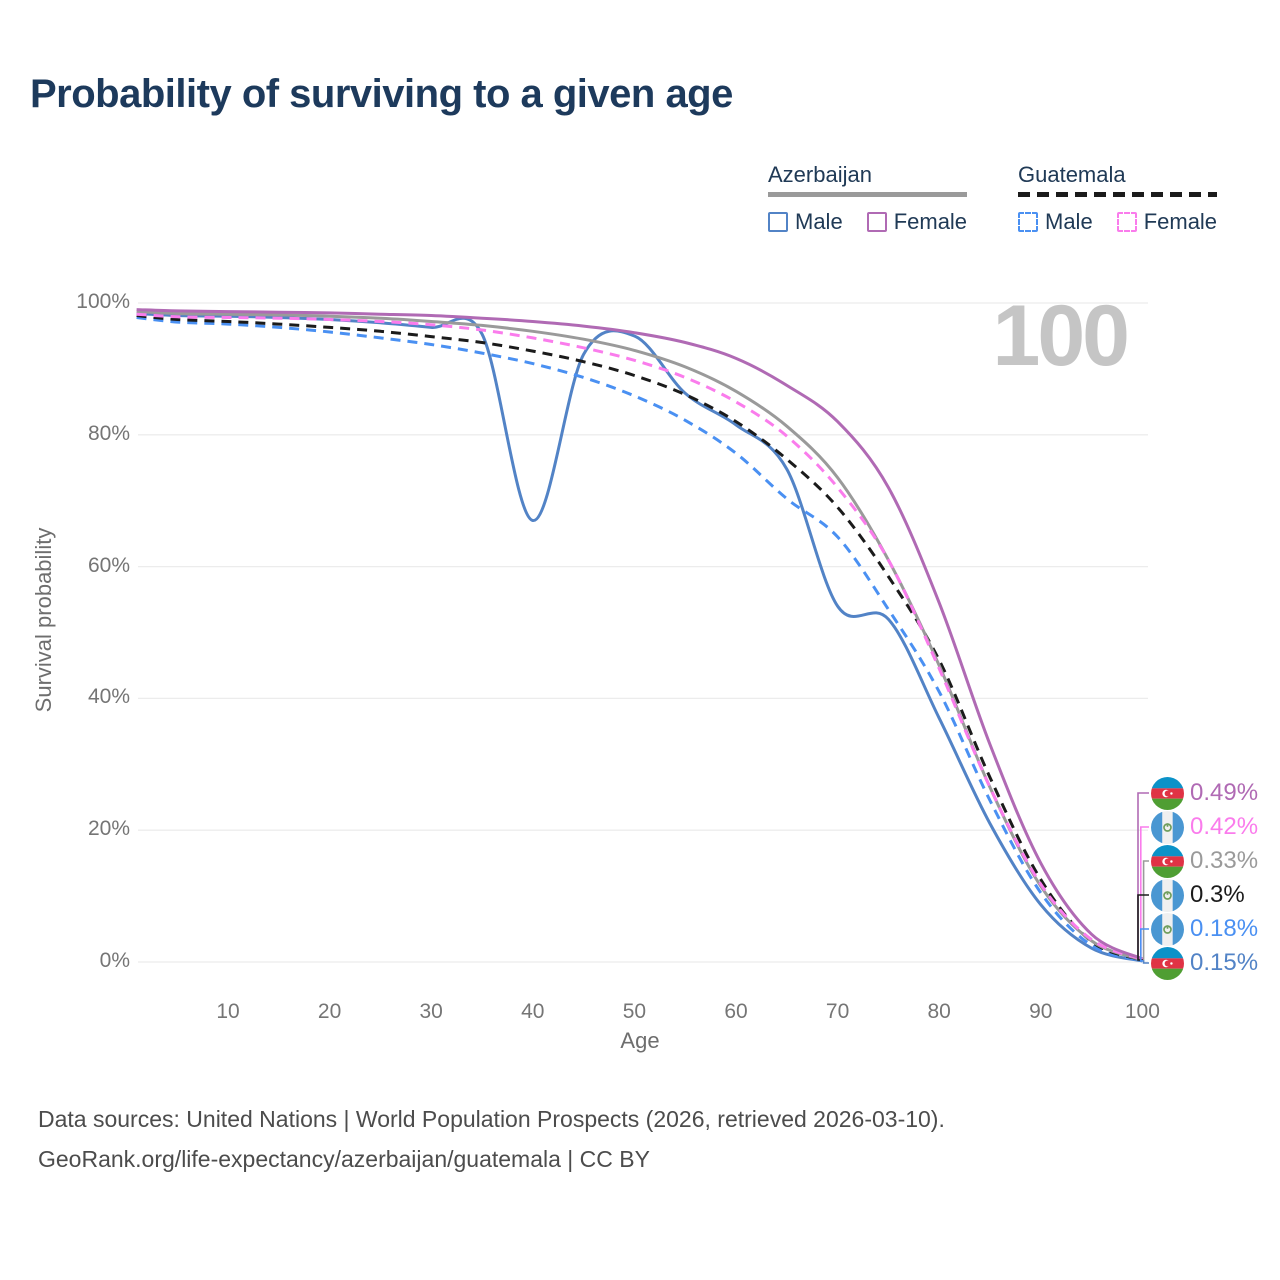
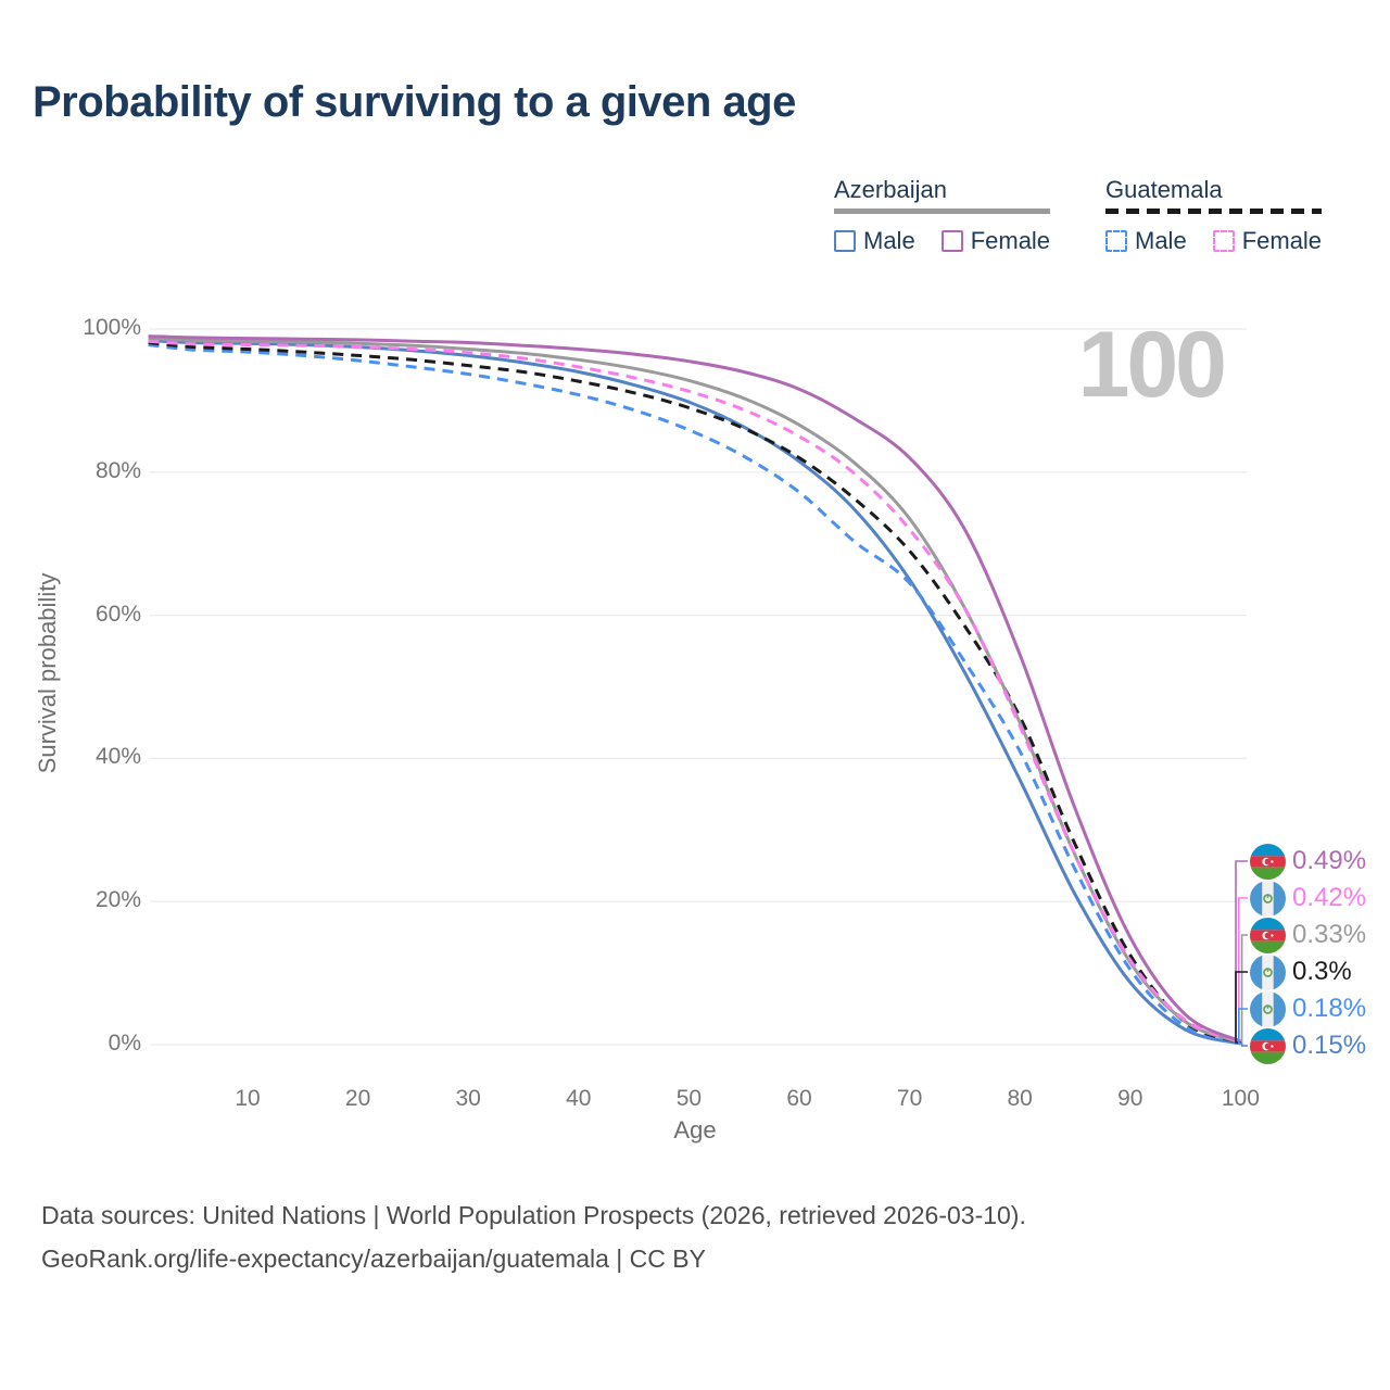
Azerbaijan Male/40: 67% -> 94%
Azerbaijan Male/50: 95% -> 90%
Azerbaijan Male/70: 54% -> 65%
